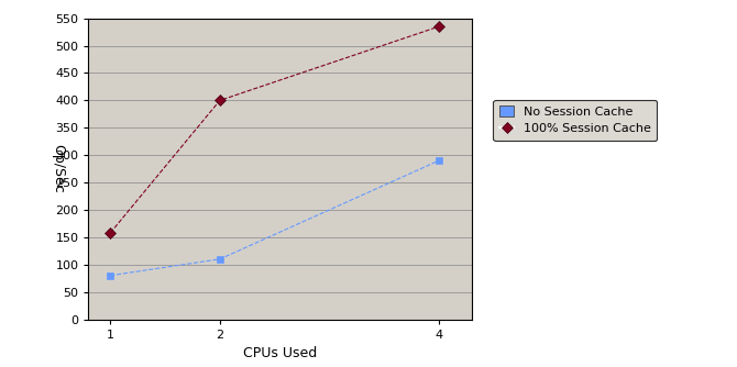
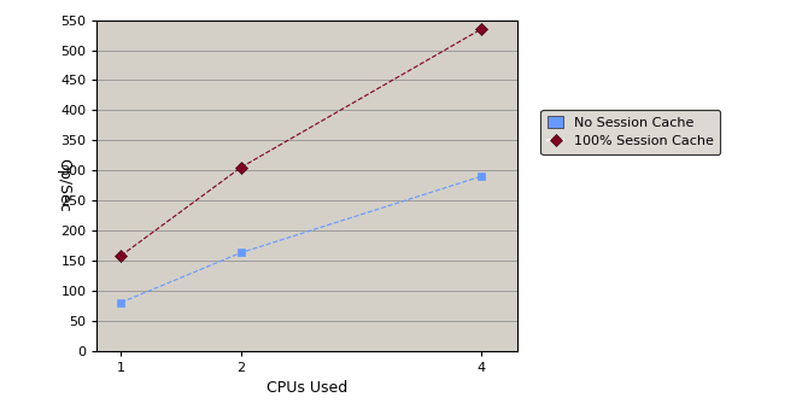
No Session Cache/2: 110 -> 163
100% Session Cache/2: 400 -> 305
